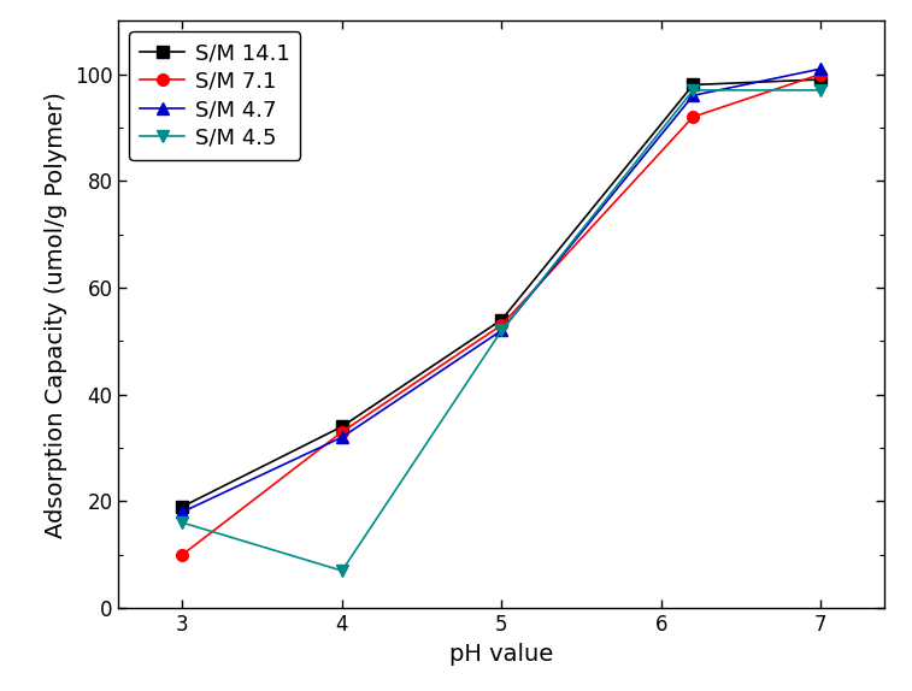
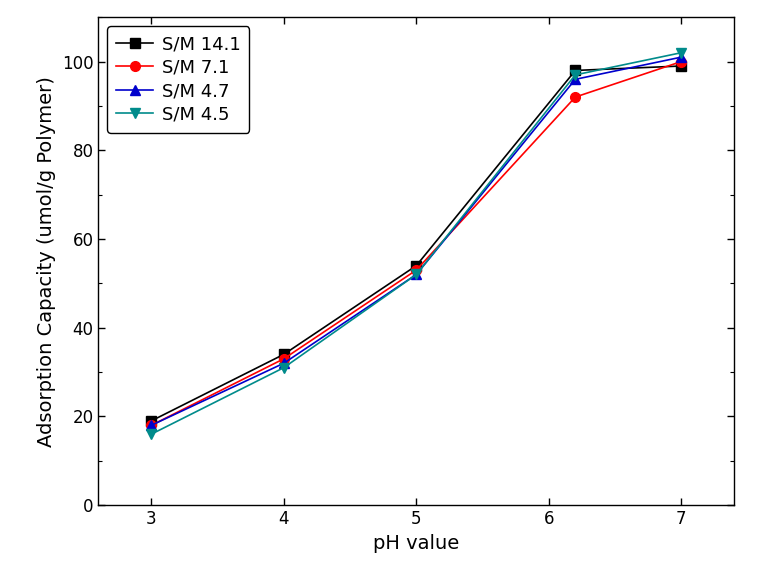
S/M 7.1/3: 10 -> 18
S/M 4.5/4: 7 -> 31
S/M 4.5/7: 97 -> 102
